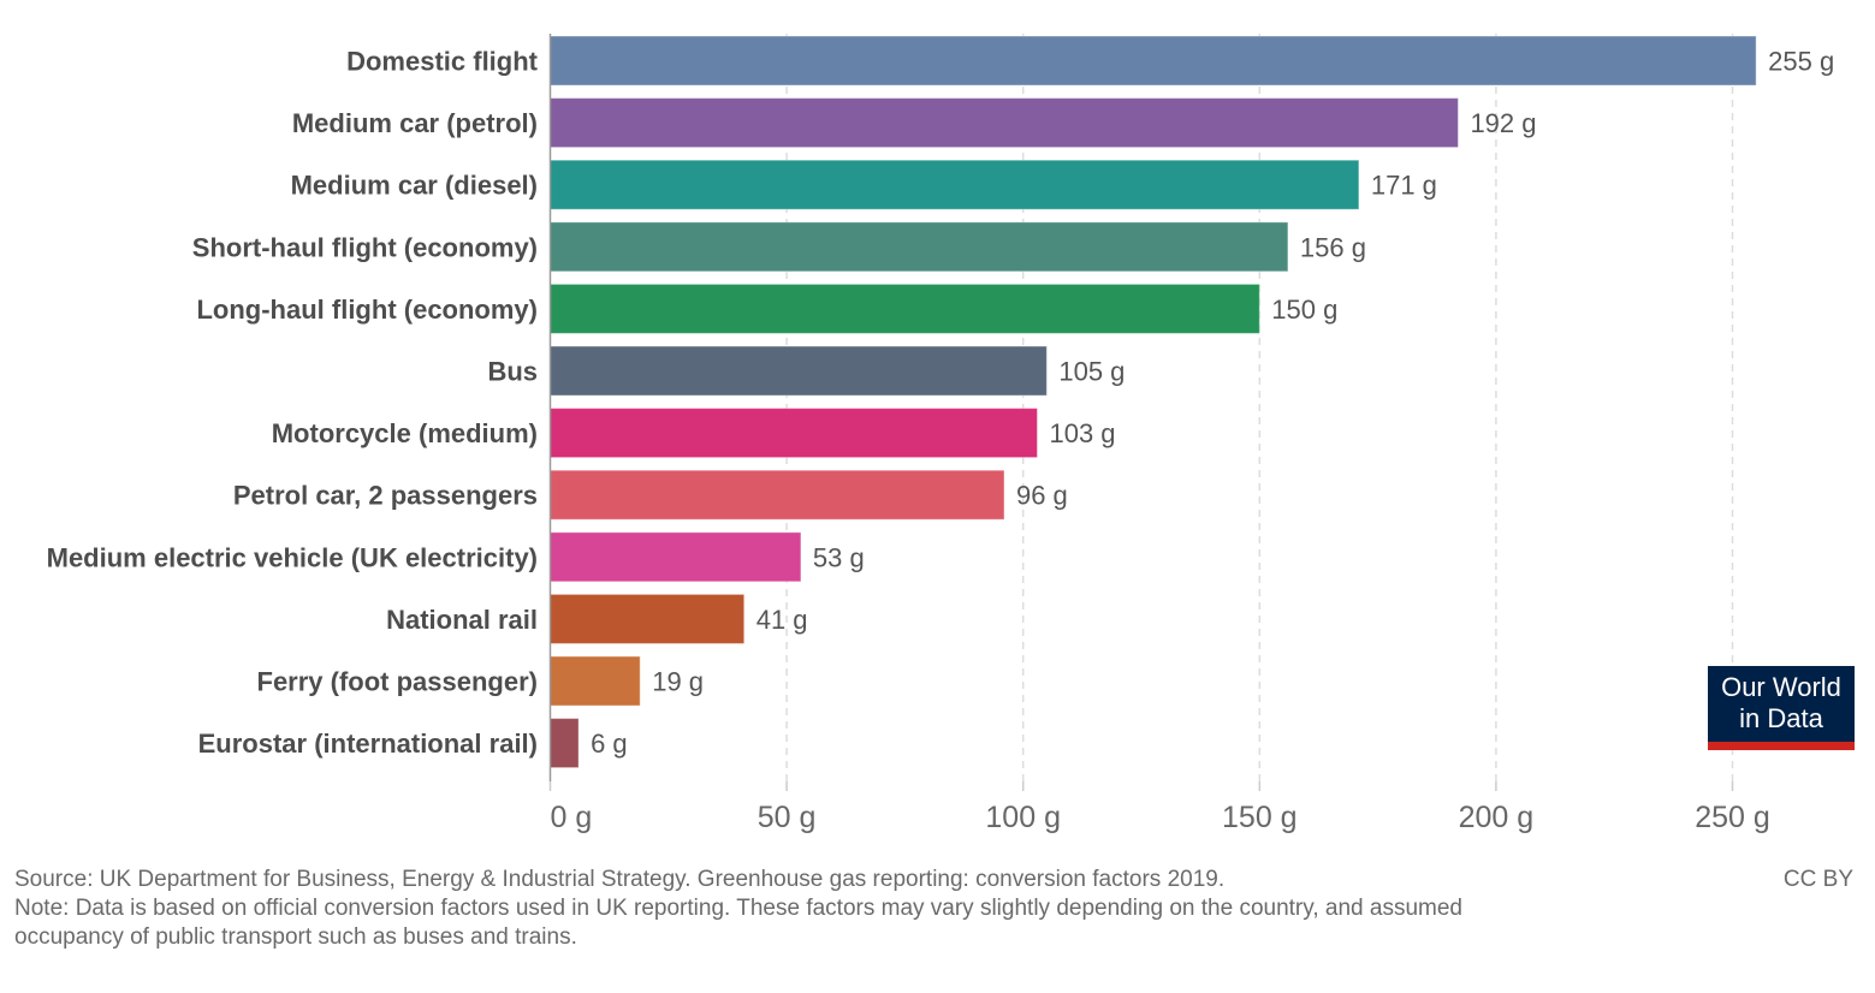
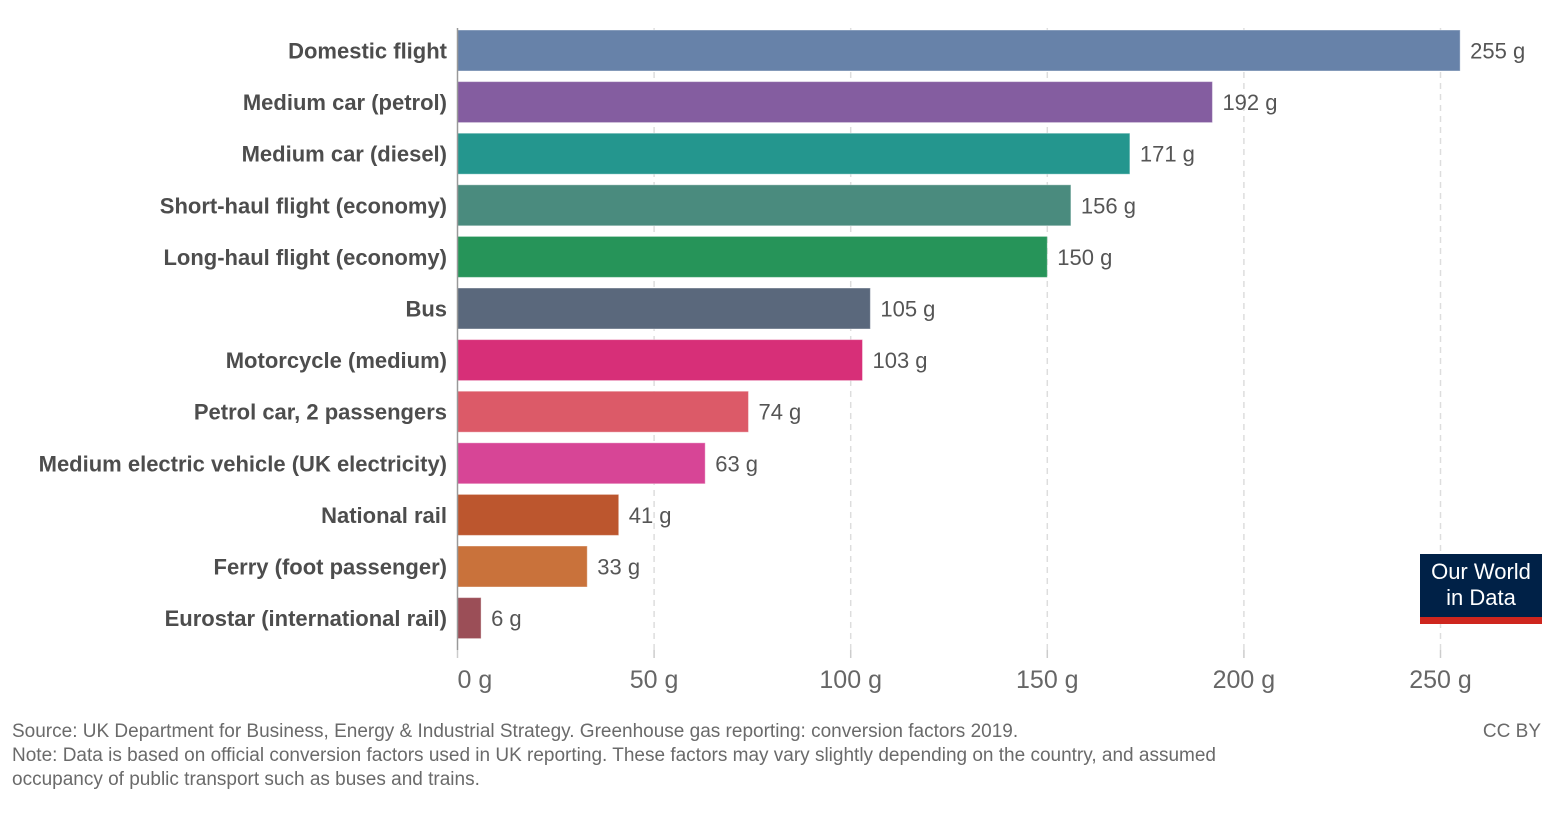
Petrol car, 2 passengers: 96 -> 74
Medium electric vehicle (UK electricity): 53 -> 63
Ferry (foot passenger): 19 -> 33
